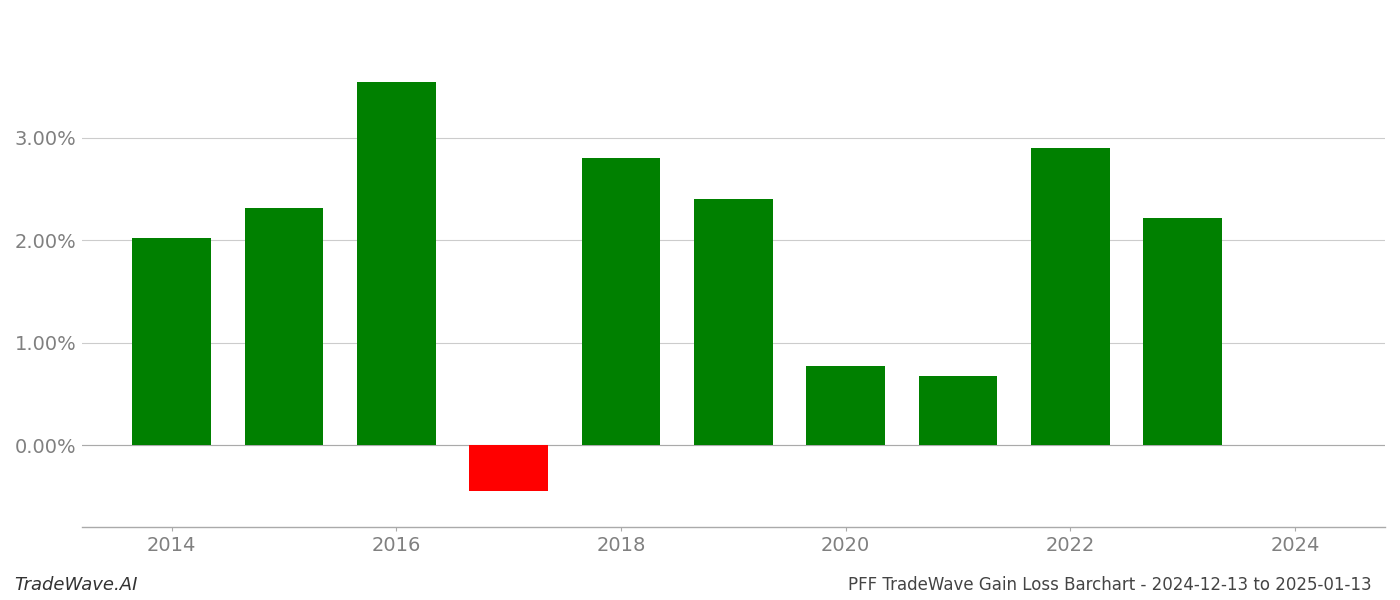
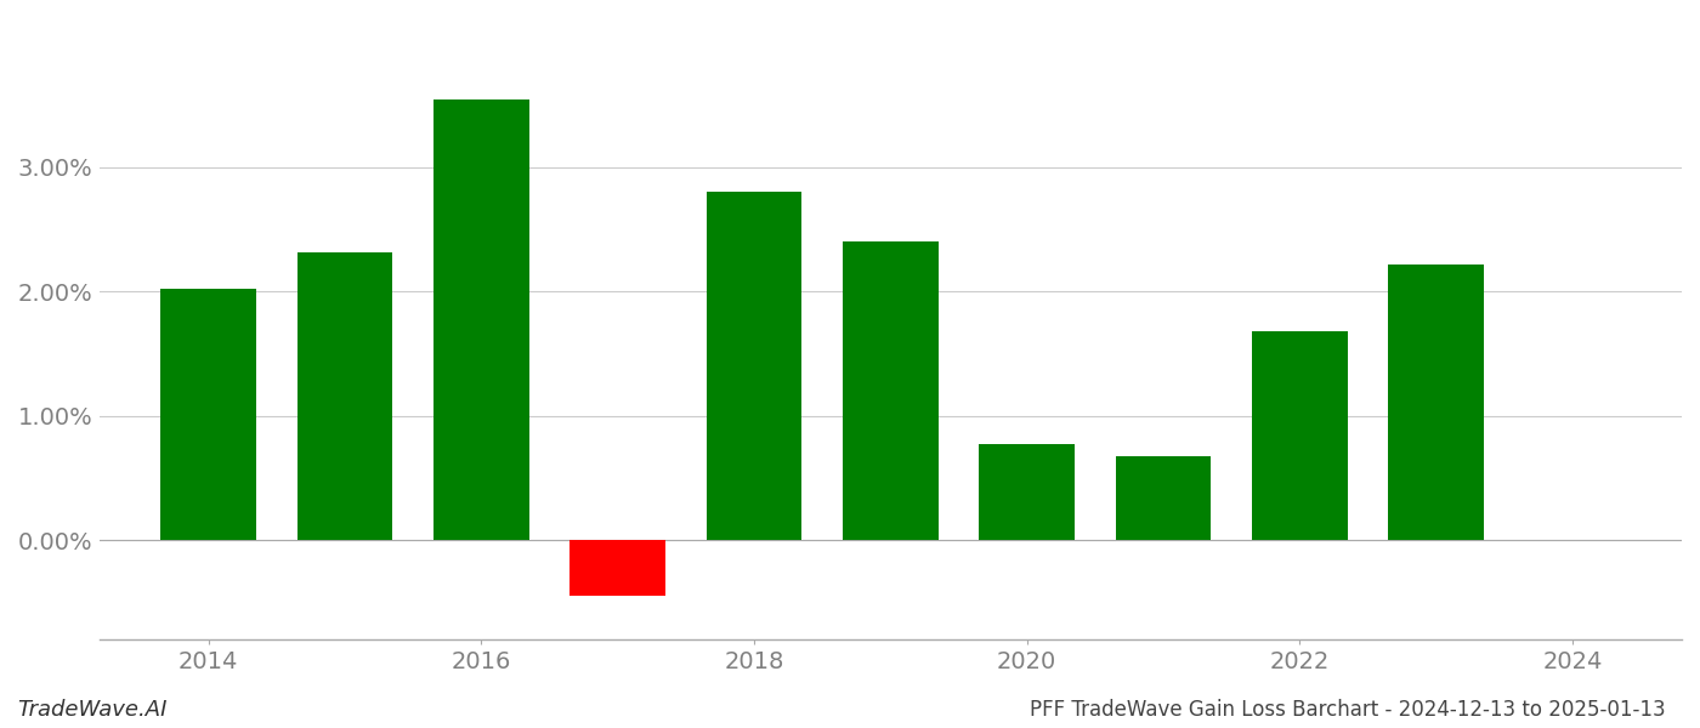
2022: 2.90% -> 1.68%
